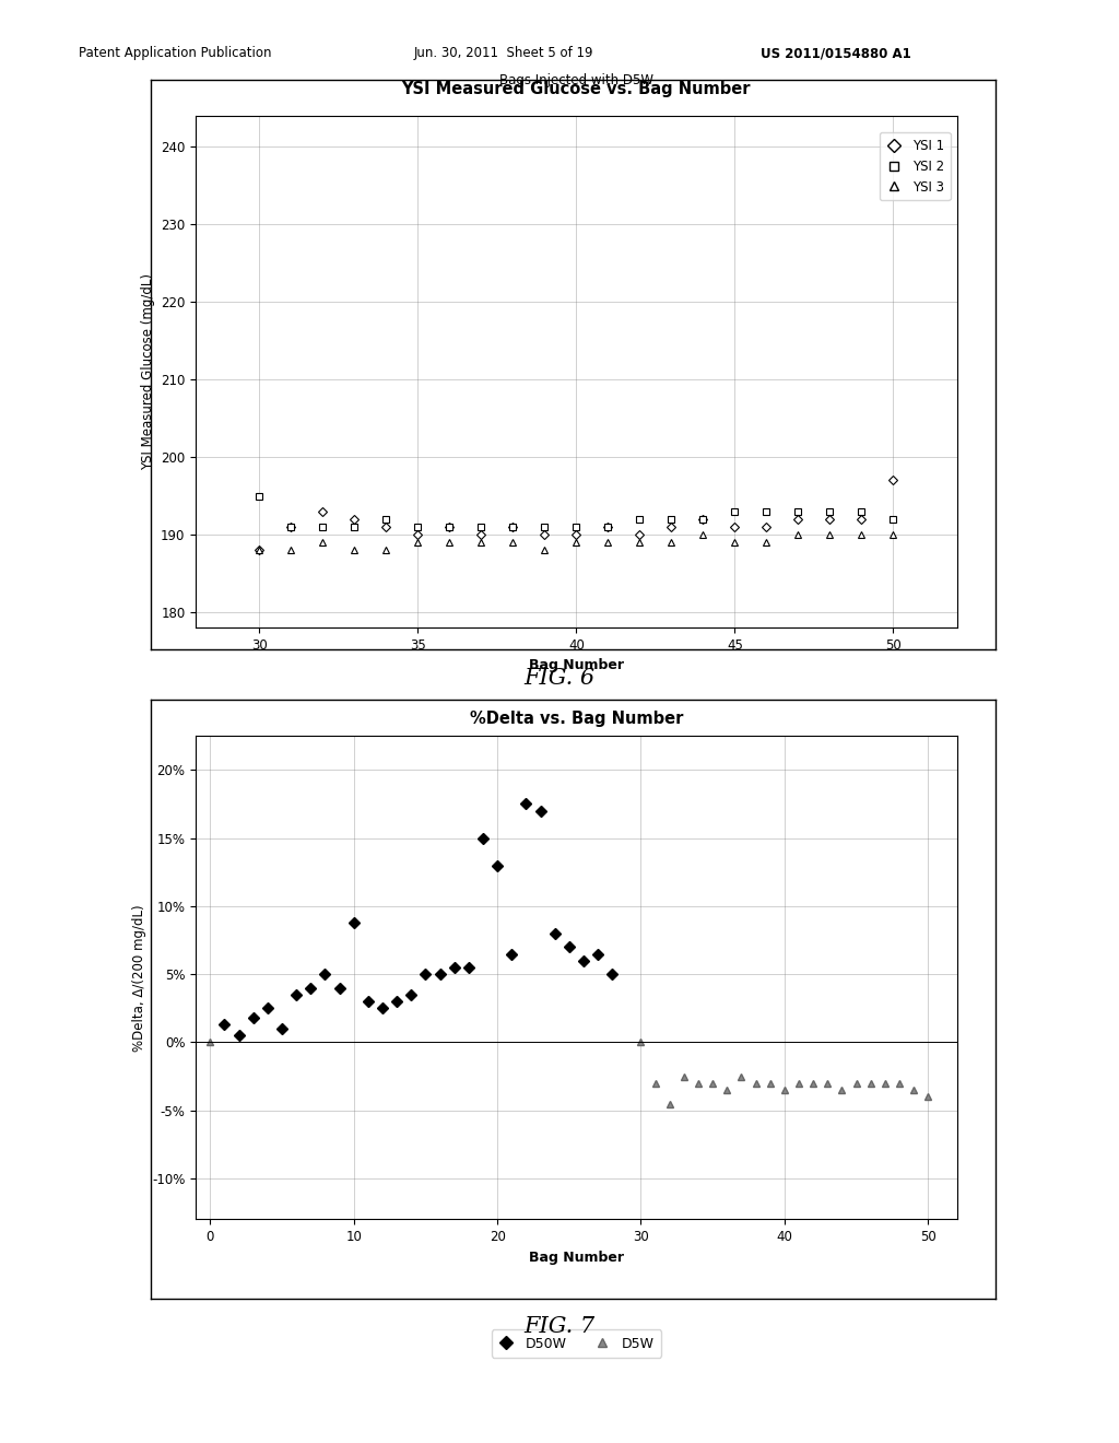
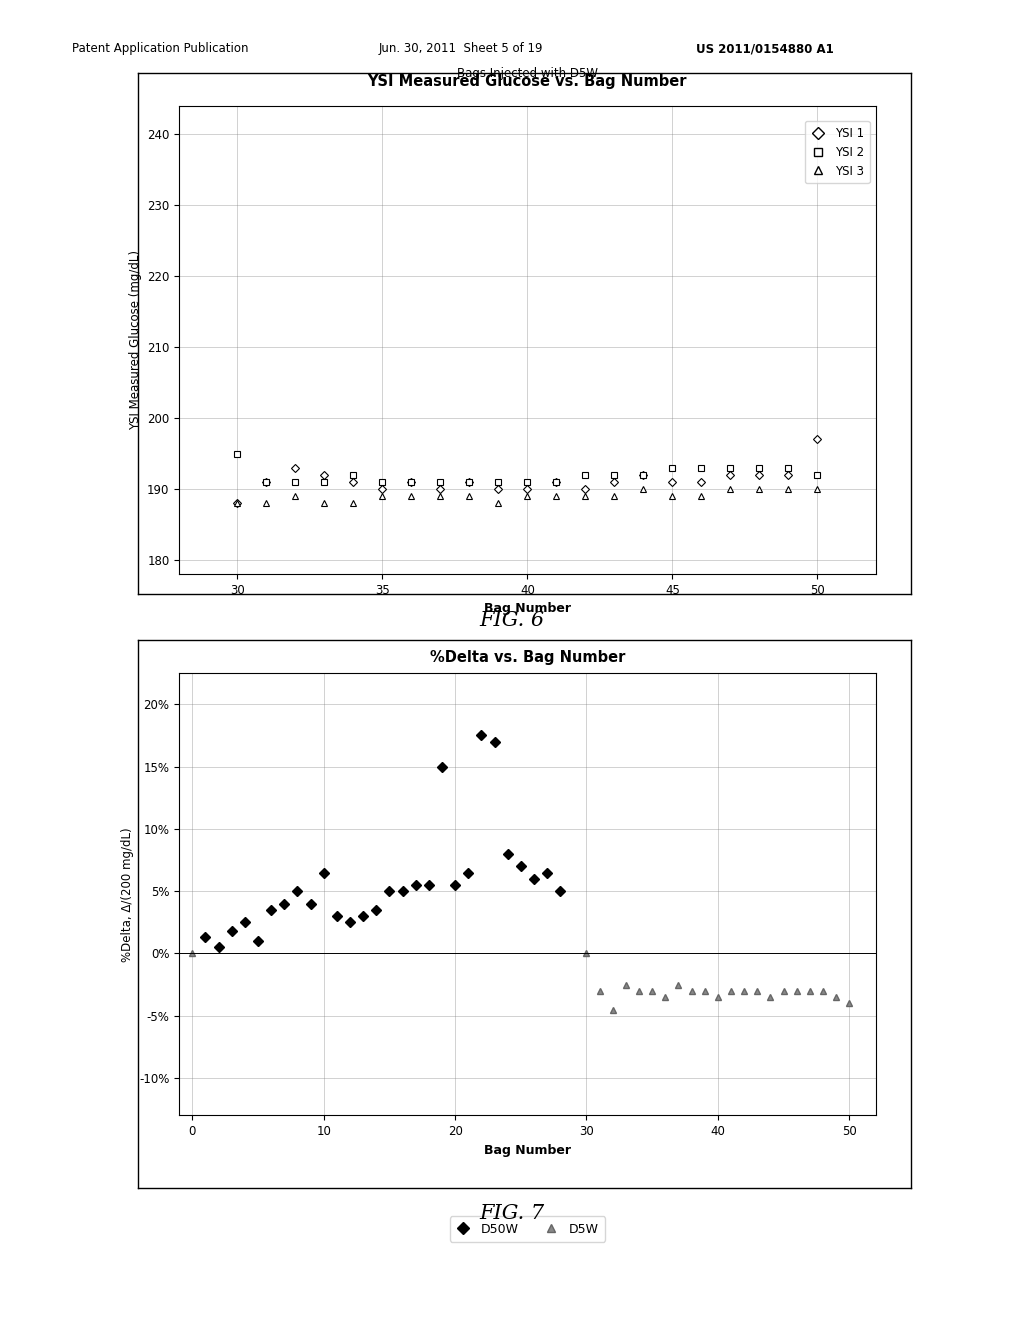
%Delta vs. Bag Number/D50W/10: 8.8% -> 6.5%
%Delta vs. Bag Number/D50W/20: 13.0% -> 5.5%
